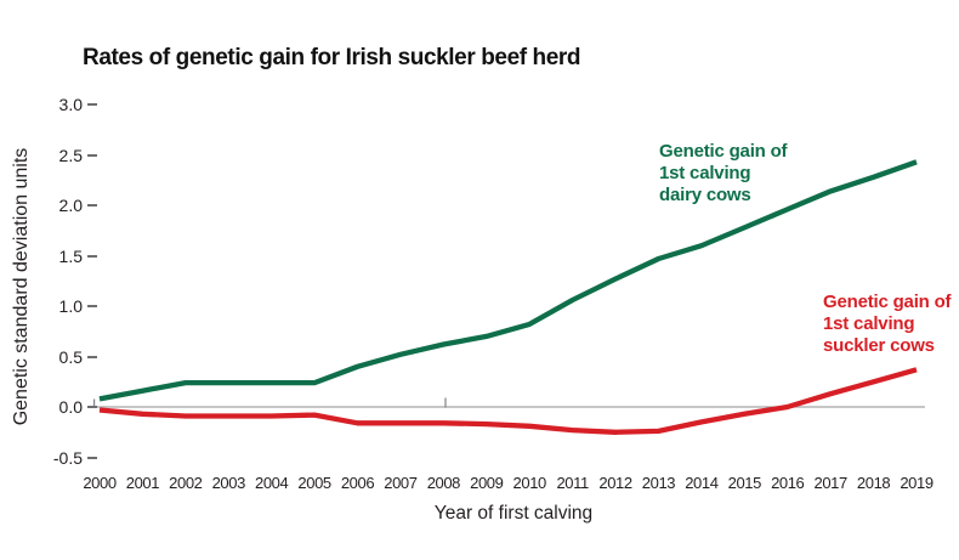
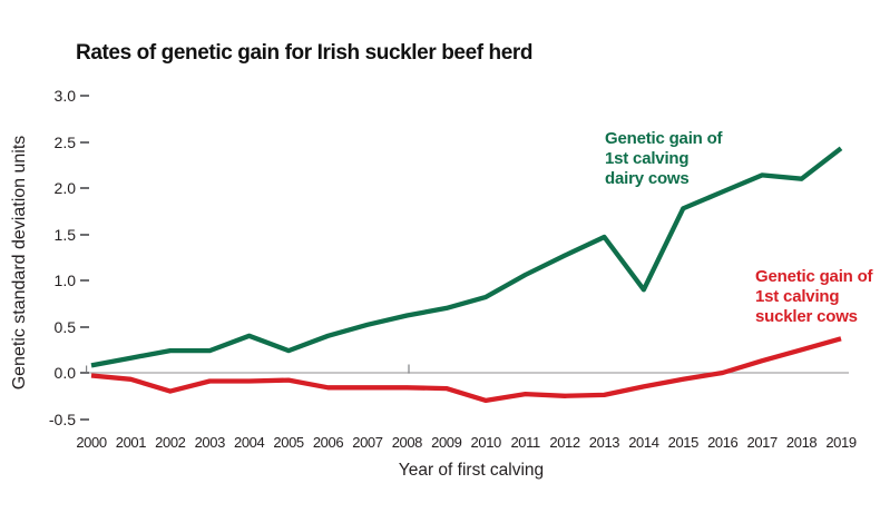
Genetic gain of 1st calving suckler cows/2002: -0.1 -> -0.2
Genetic gain of 1st calving dairy cows/2004: 0.2 -> 0.4
Genetic gain of 1st calving suckler cows/2010: -0.2 -> -0.3
Genetic gain of 1st calving dairy cows/2014: 1.6 -> 0.9
Genetic gain of 1st calving dairy cows/2018: 2.3 -> 2.1
